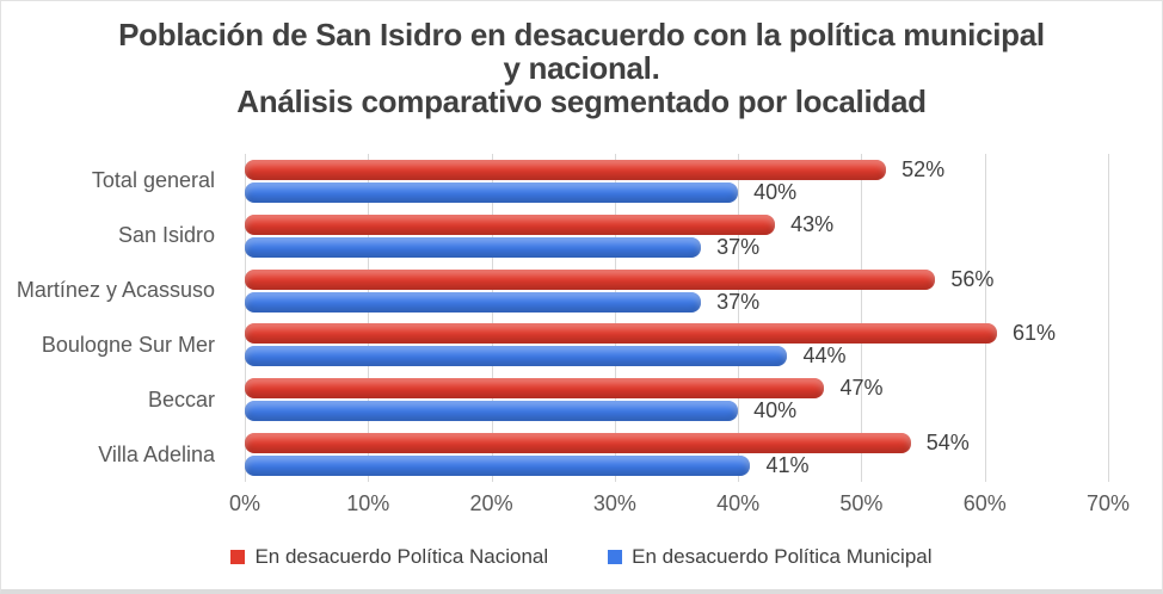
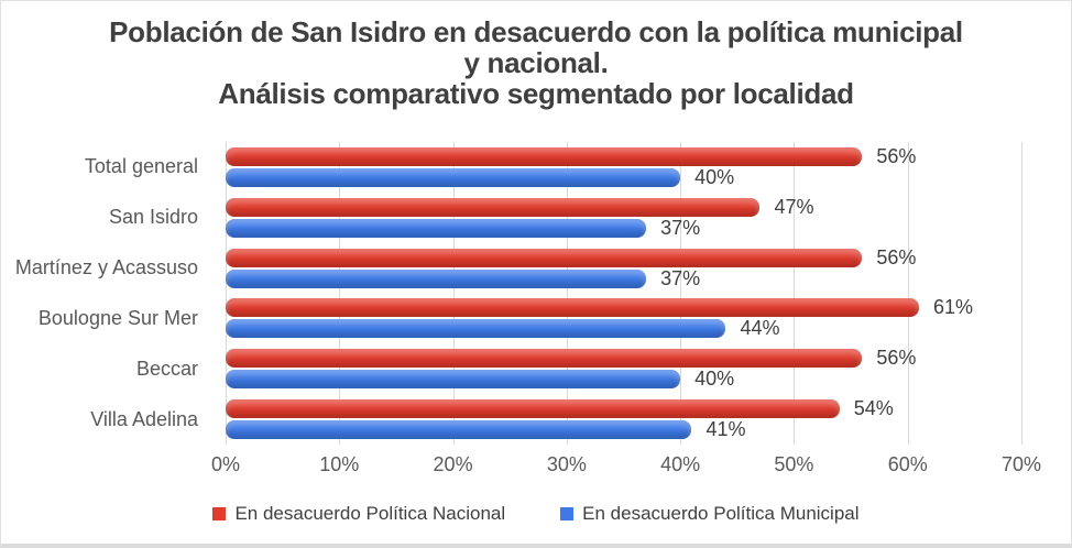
En desacuerdo Política Nacional/Total general: 52% -> 56%
En desacuerdo Política Nacional/San Isidro: 43% -> 47%
En desacuerdo Política Nacional/Beccar: 47% -> 56%
